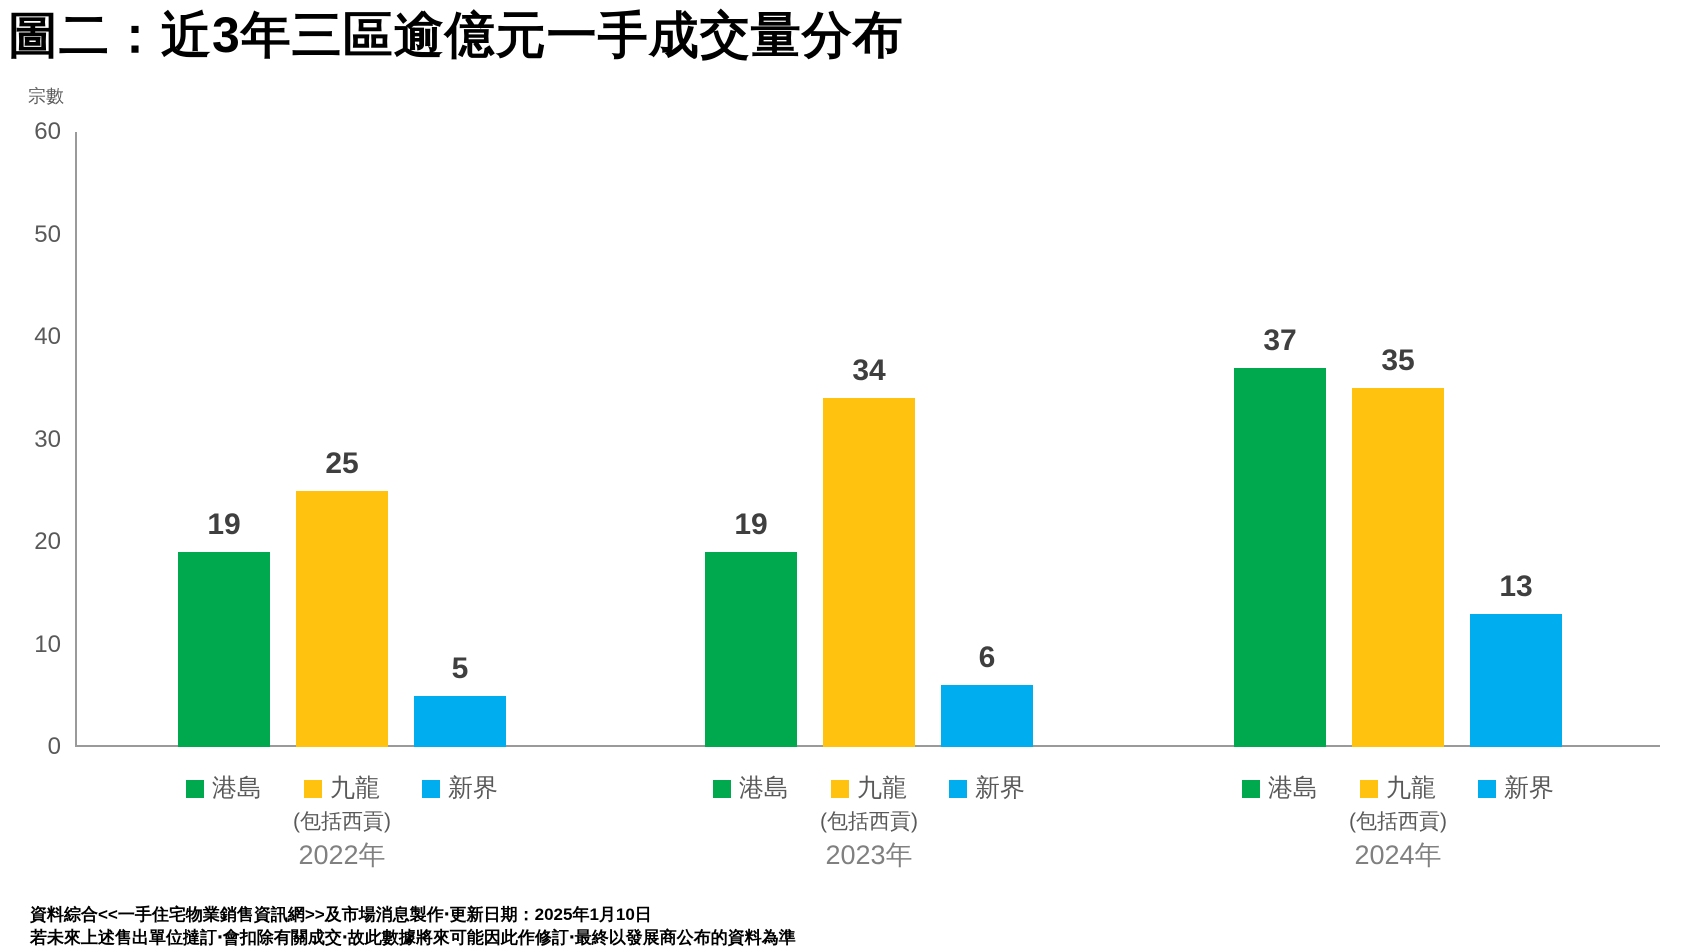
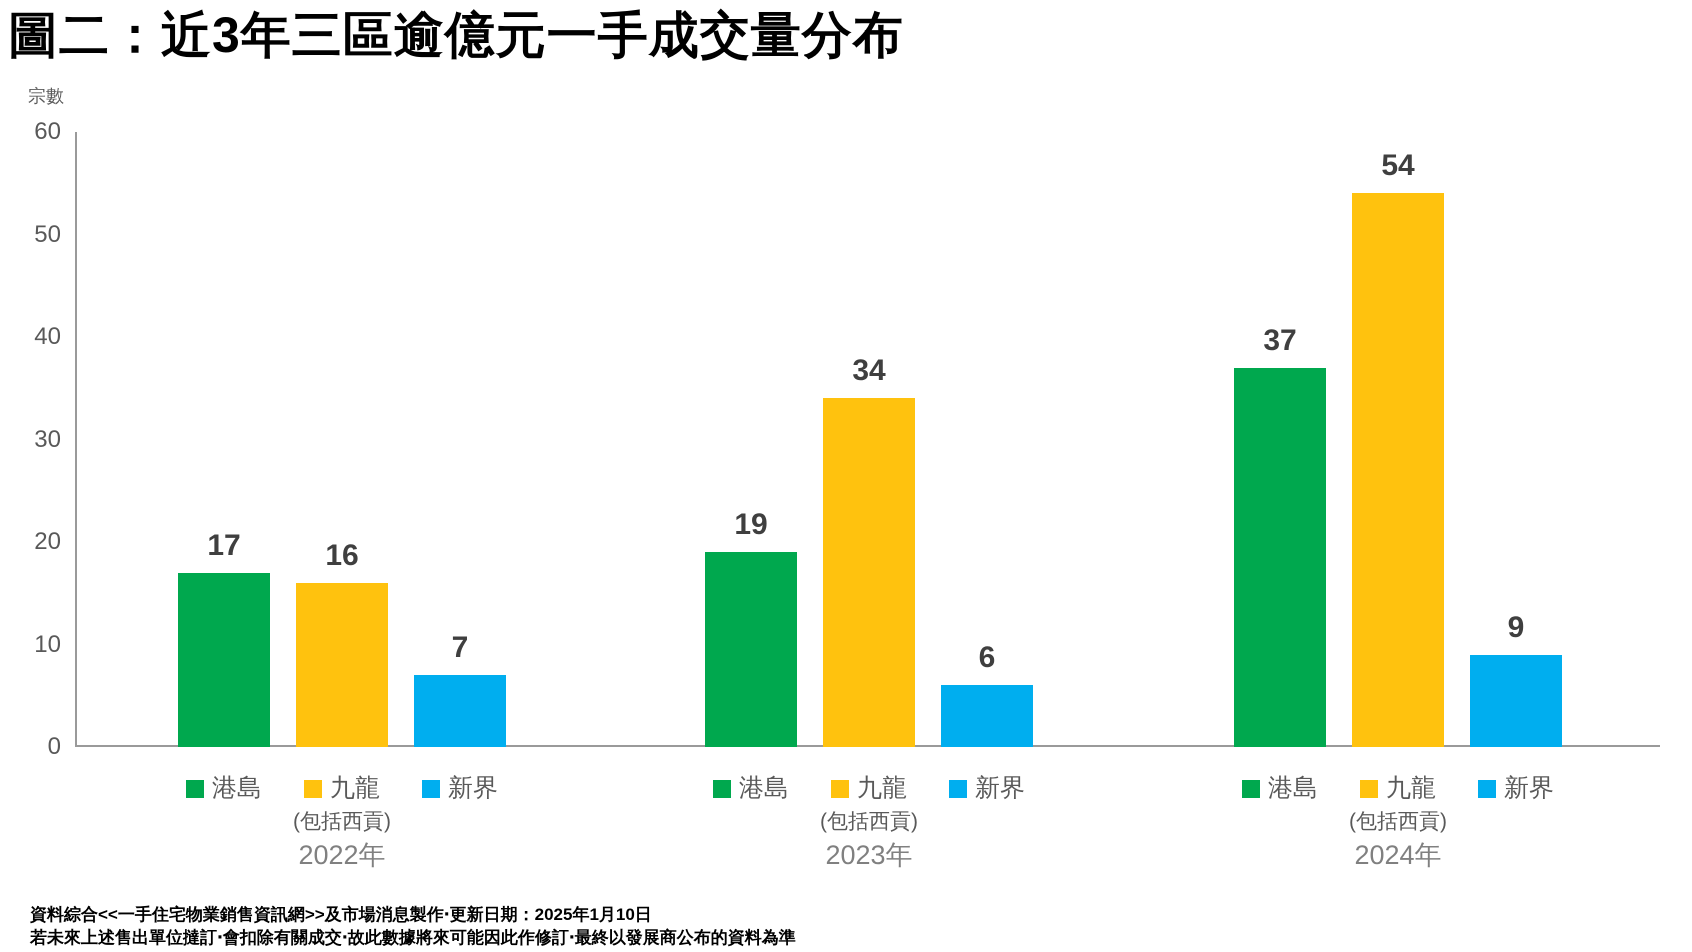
港島/2022年: 19 -> 17
九龍/2022年: 25 -> 16
新界/2022年: 5 -> 7
九龍/2024年: 35 -> 54
新界/2024年: 13 -> 9
